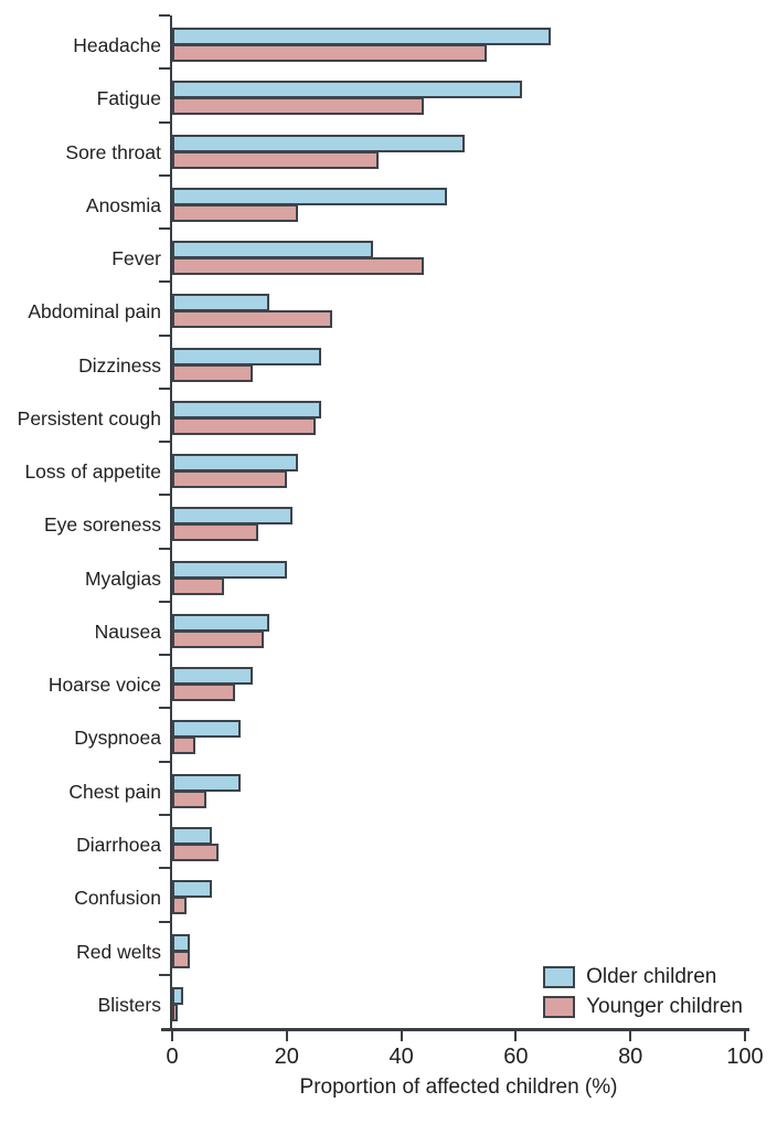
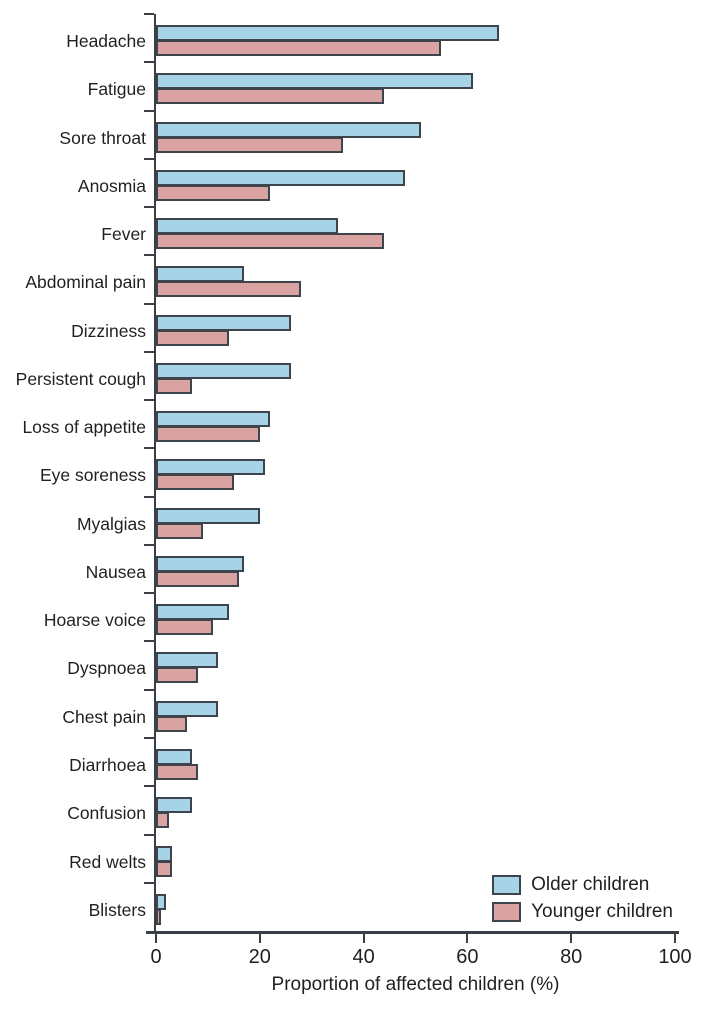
Younger children/Persistent cough: 25 -> 7
Younger children/Dyspnoea: 4 -> 8
